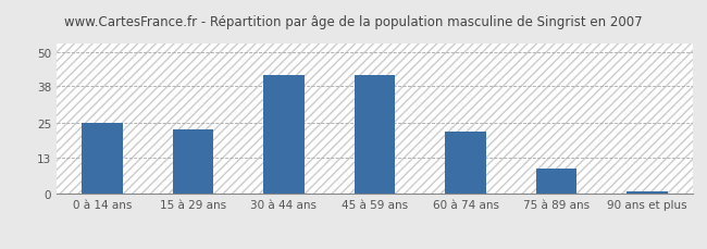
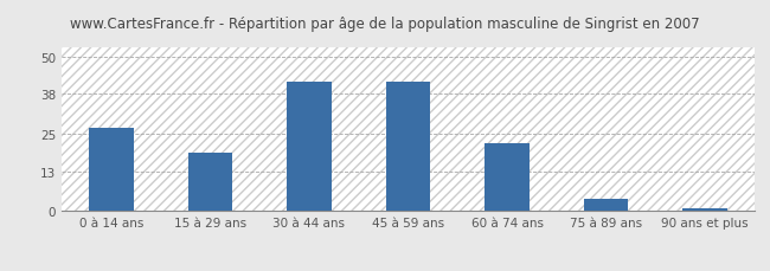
0 à 14 ans: 25 -> 27
15 à 29 ans: 23 -> 19
75 à 89 ans: 9 -> 4
